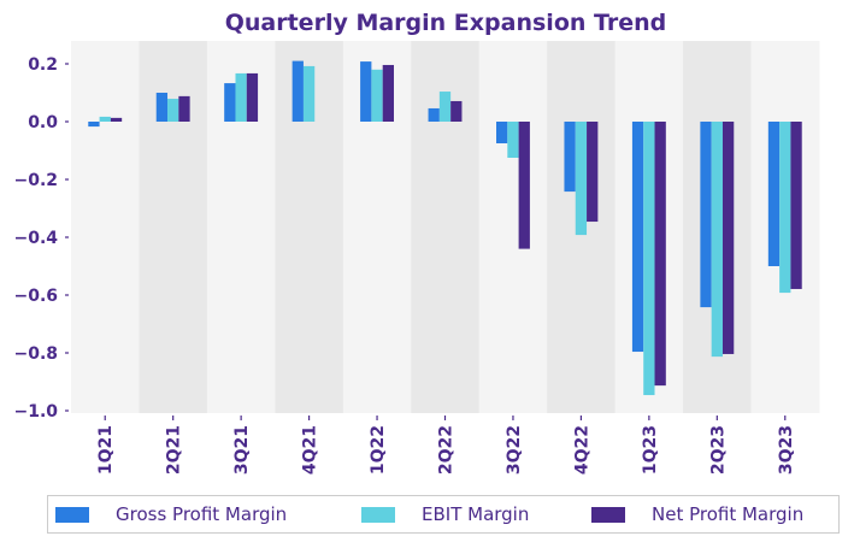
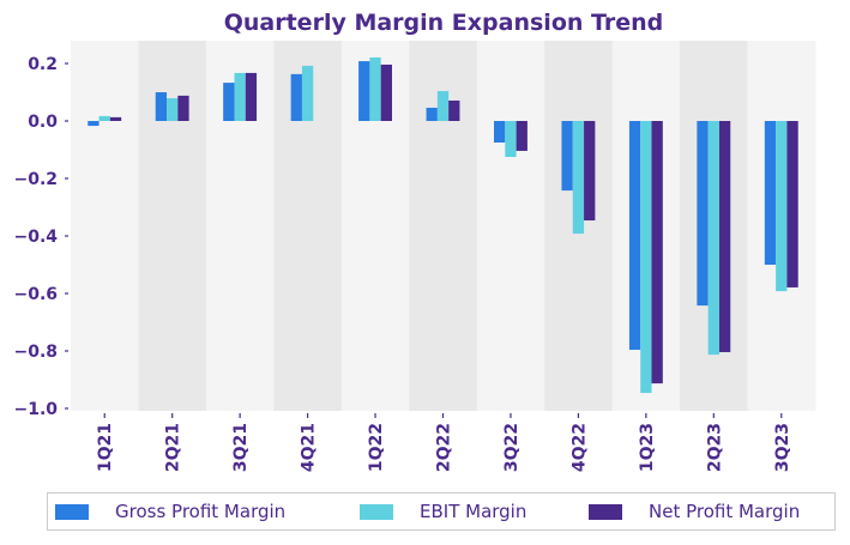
Gross Profit Margin/4Q21: 0.21 -> 0.16
EBIT Margin/1Q22: 0.18 -> 0.22
Net Profit Margin/3Q22: -0.44 -> -0.10
